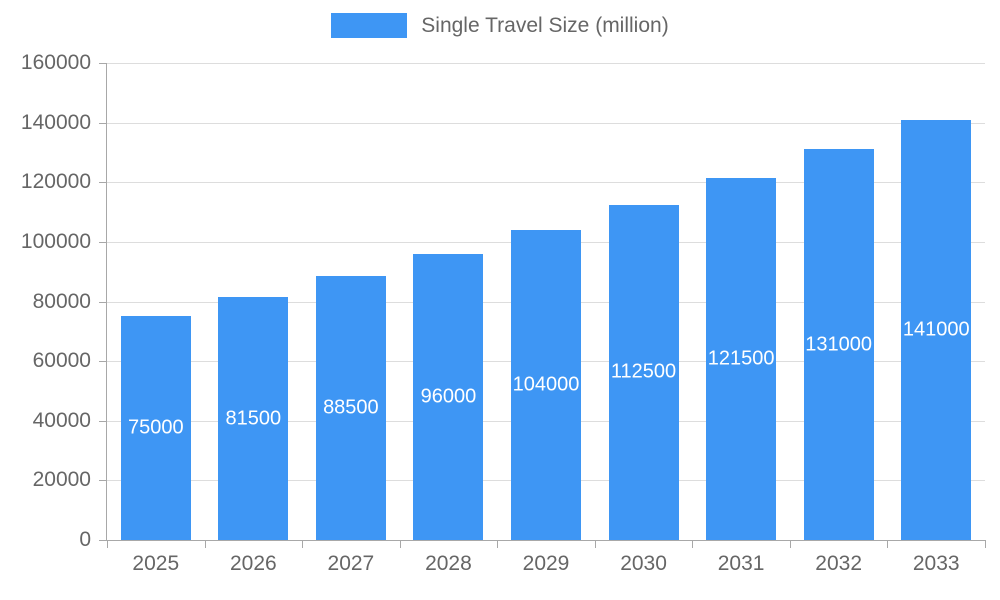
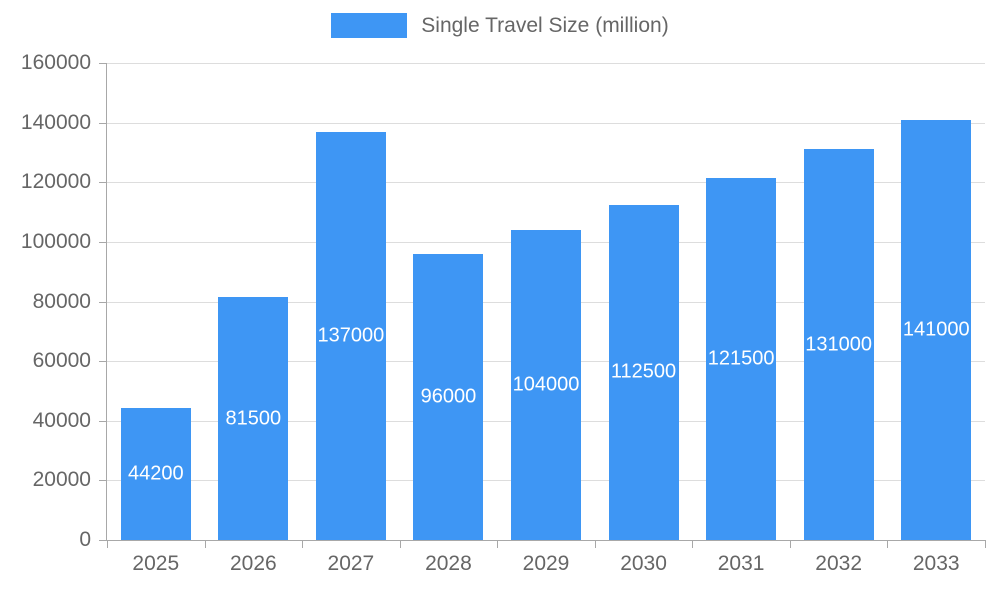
2025: 75000 -> 44200
2027: 88500 -> 137000
